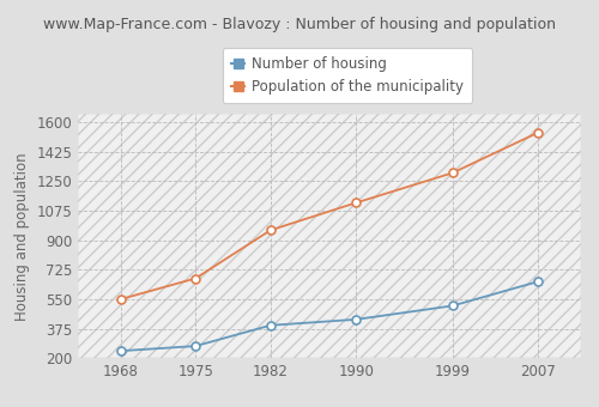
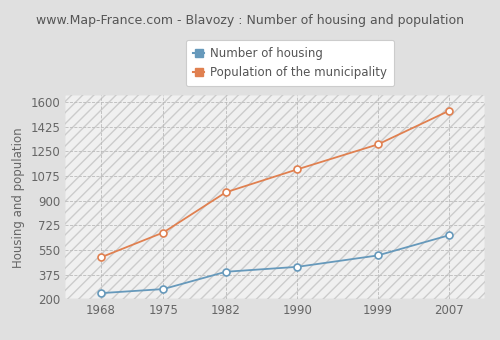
Population of the municipality/1968: 550 -> 500
